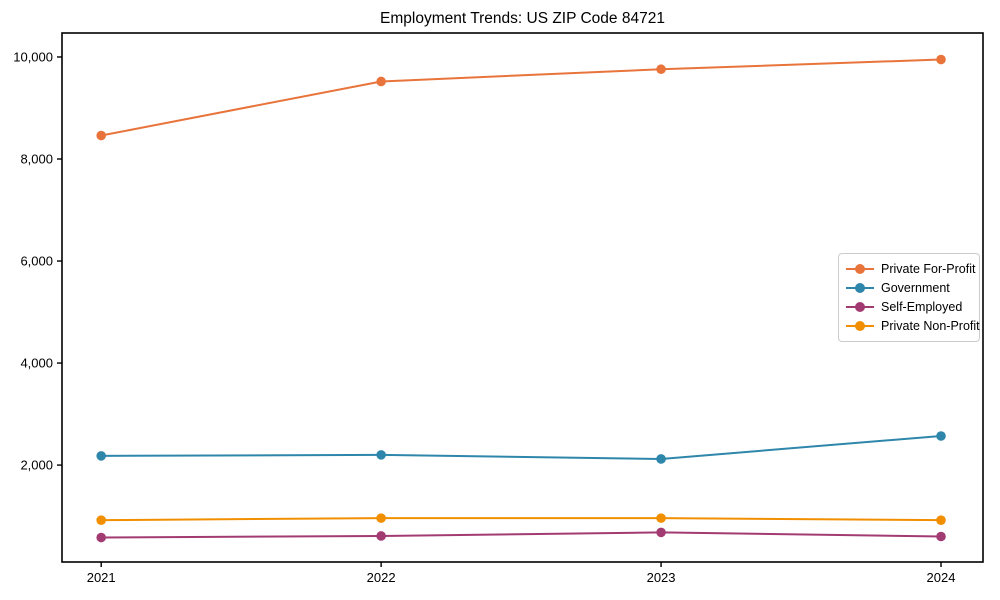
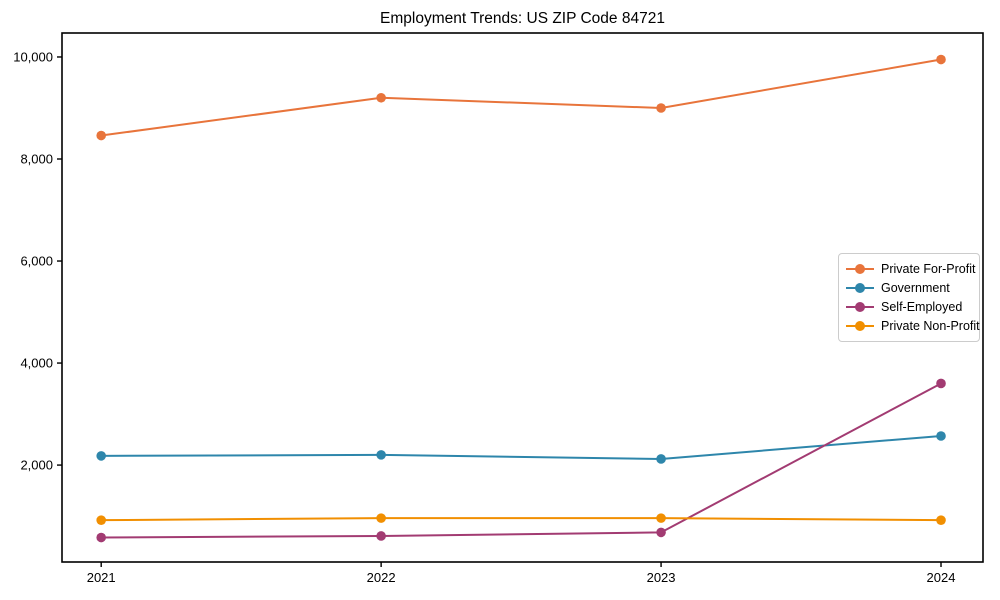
Private For-Profit/2022: 9500 -> 9200
Private For-Profit/2023: 9800 -> 9000
Self-Employed/2024: 600 -> 3600
